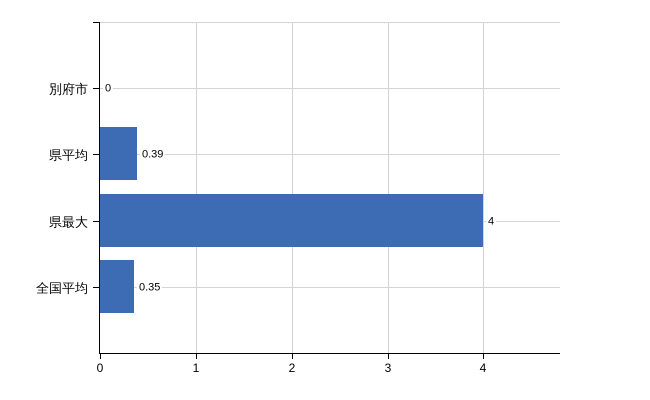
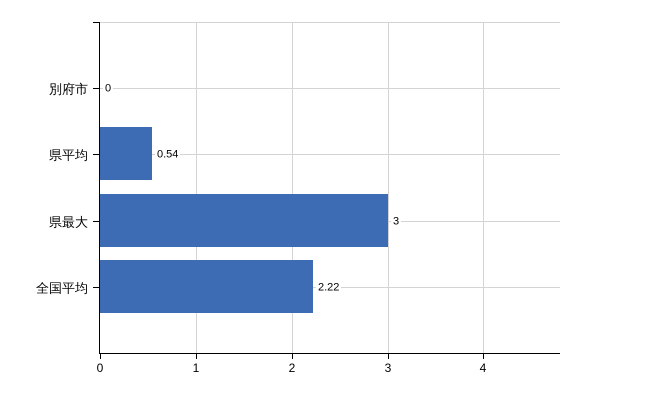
県平均: 0.39 -> 0.54
県最大: 4 -> 3
全国平均: 0.35 -> 2.22
